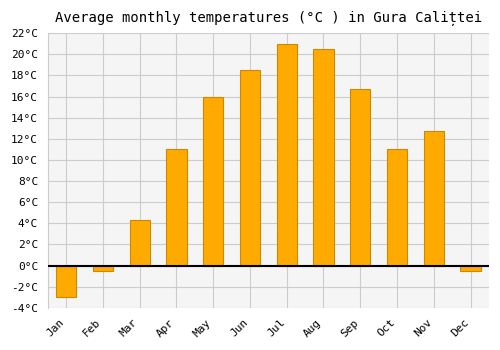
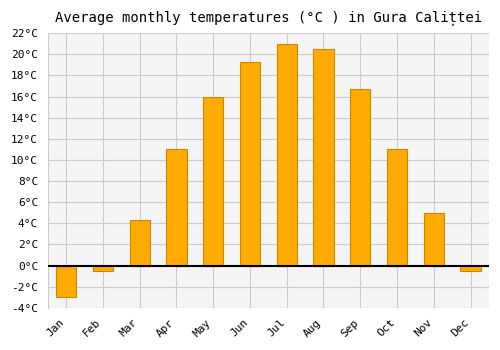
Jun: 18.5°C -> 19.3°C
Nov: 12.7°C -> 5.0°C
